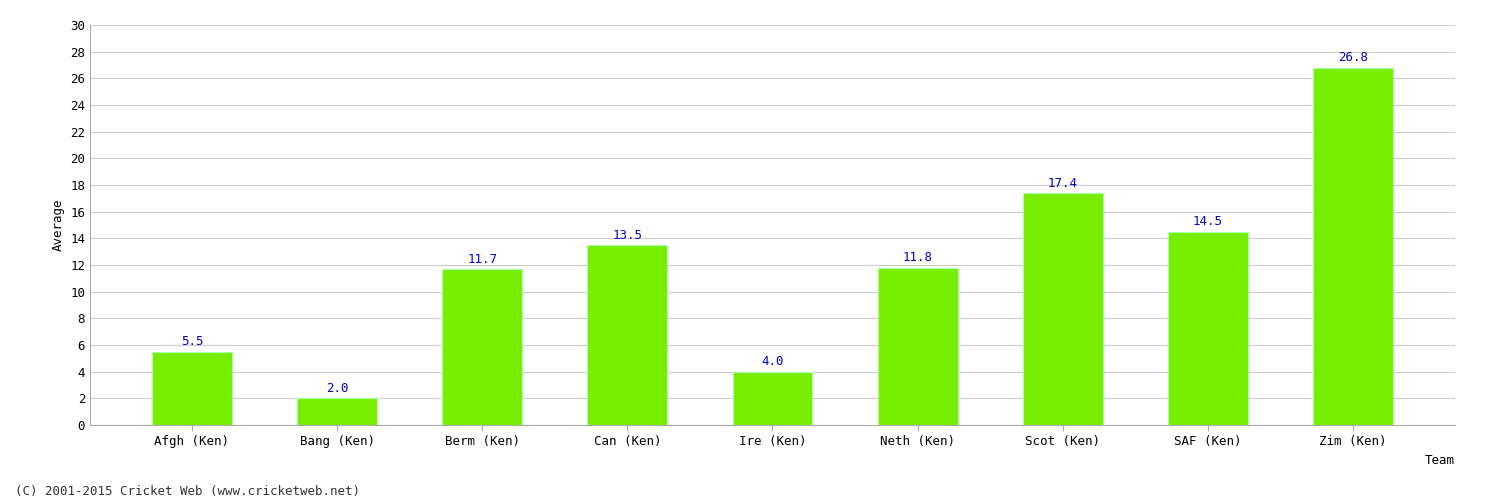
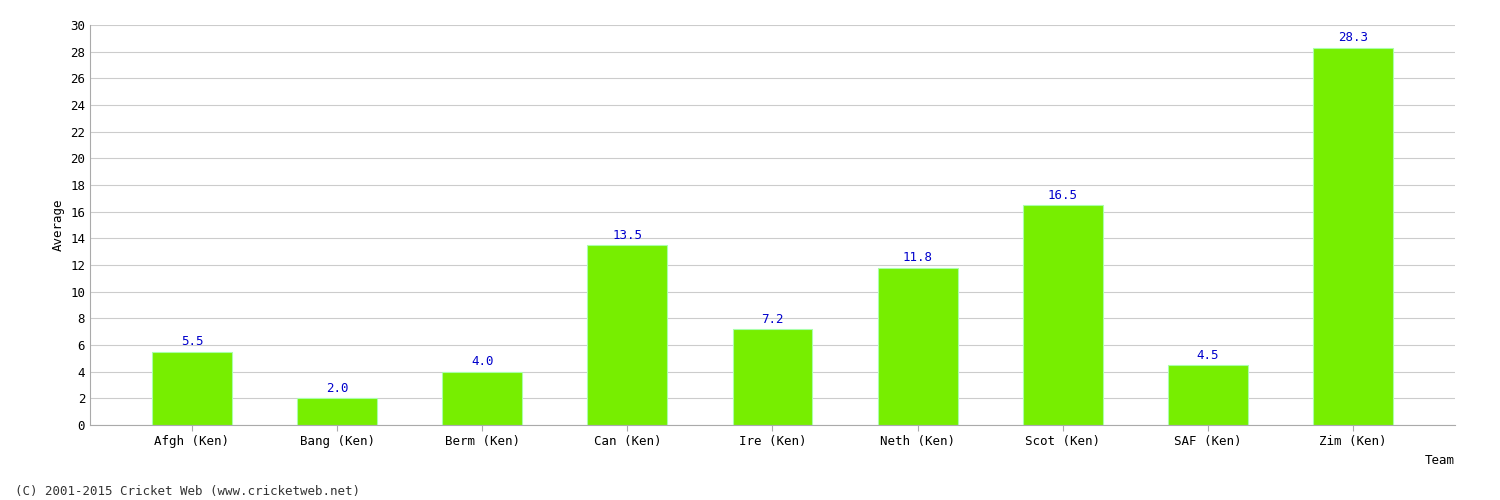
Berm (Ken): 11.7 -> 4.0
Ire (Ken): 4.0 -> 7.2
Scot (Ken): 17.4 -> 16.5
SAF (Ken): 14.5 -> 4.5
Zim (Ken): 26.8 -> 28.3
